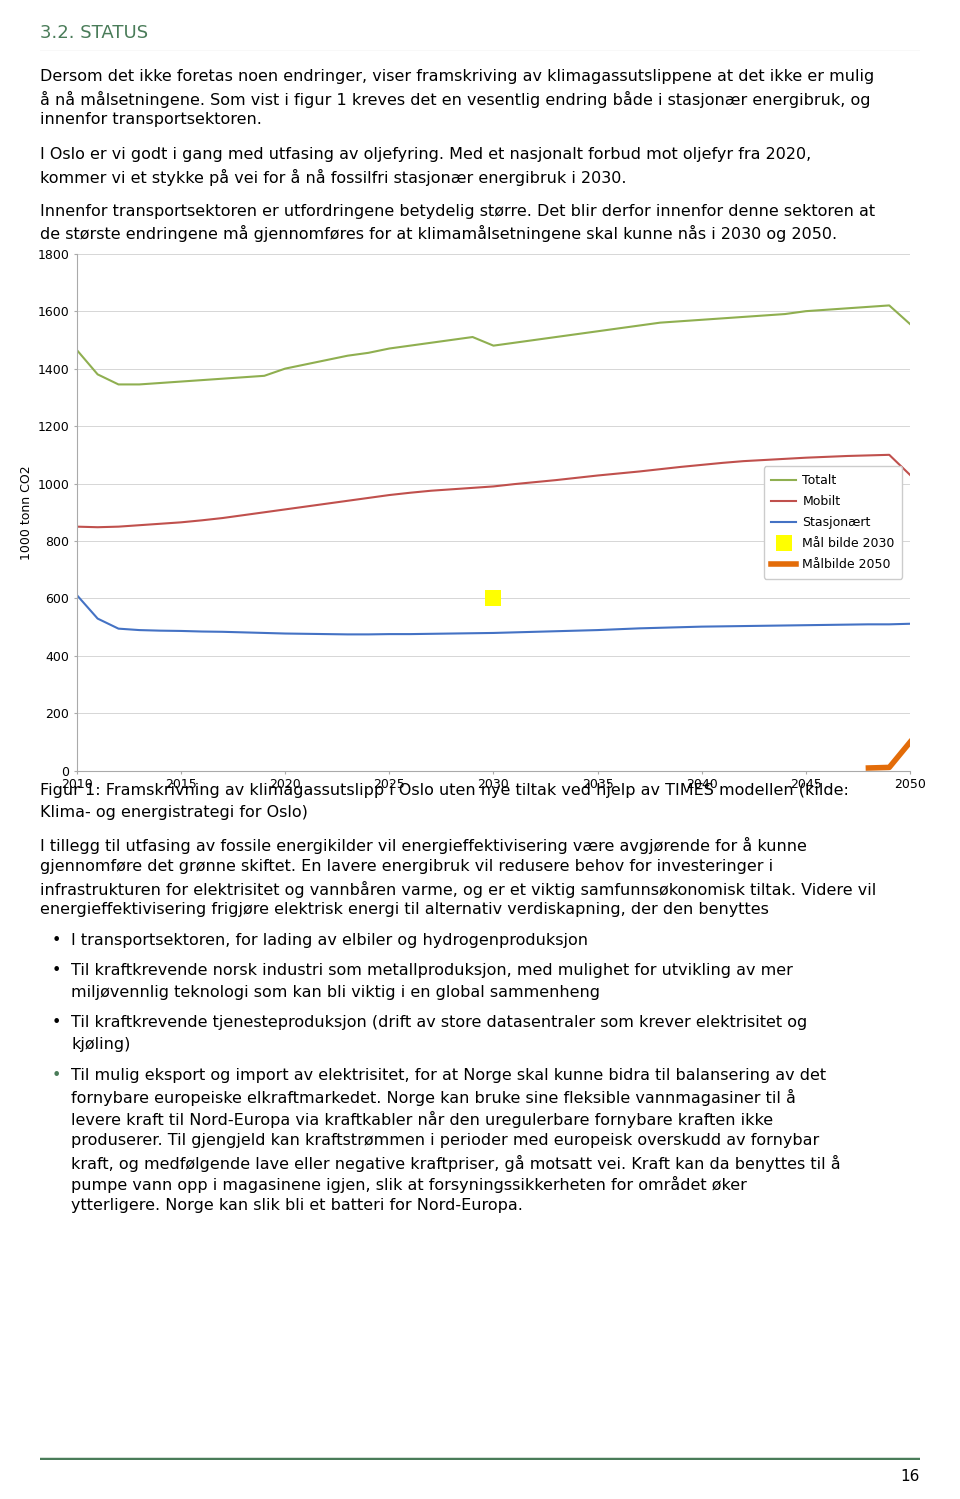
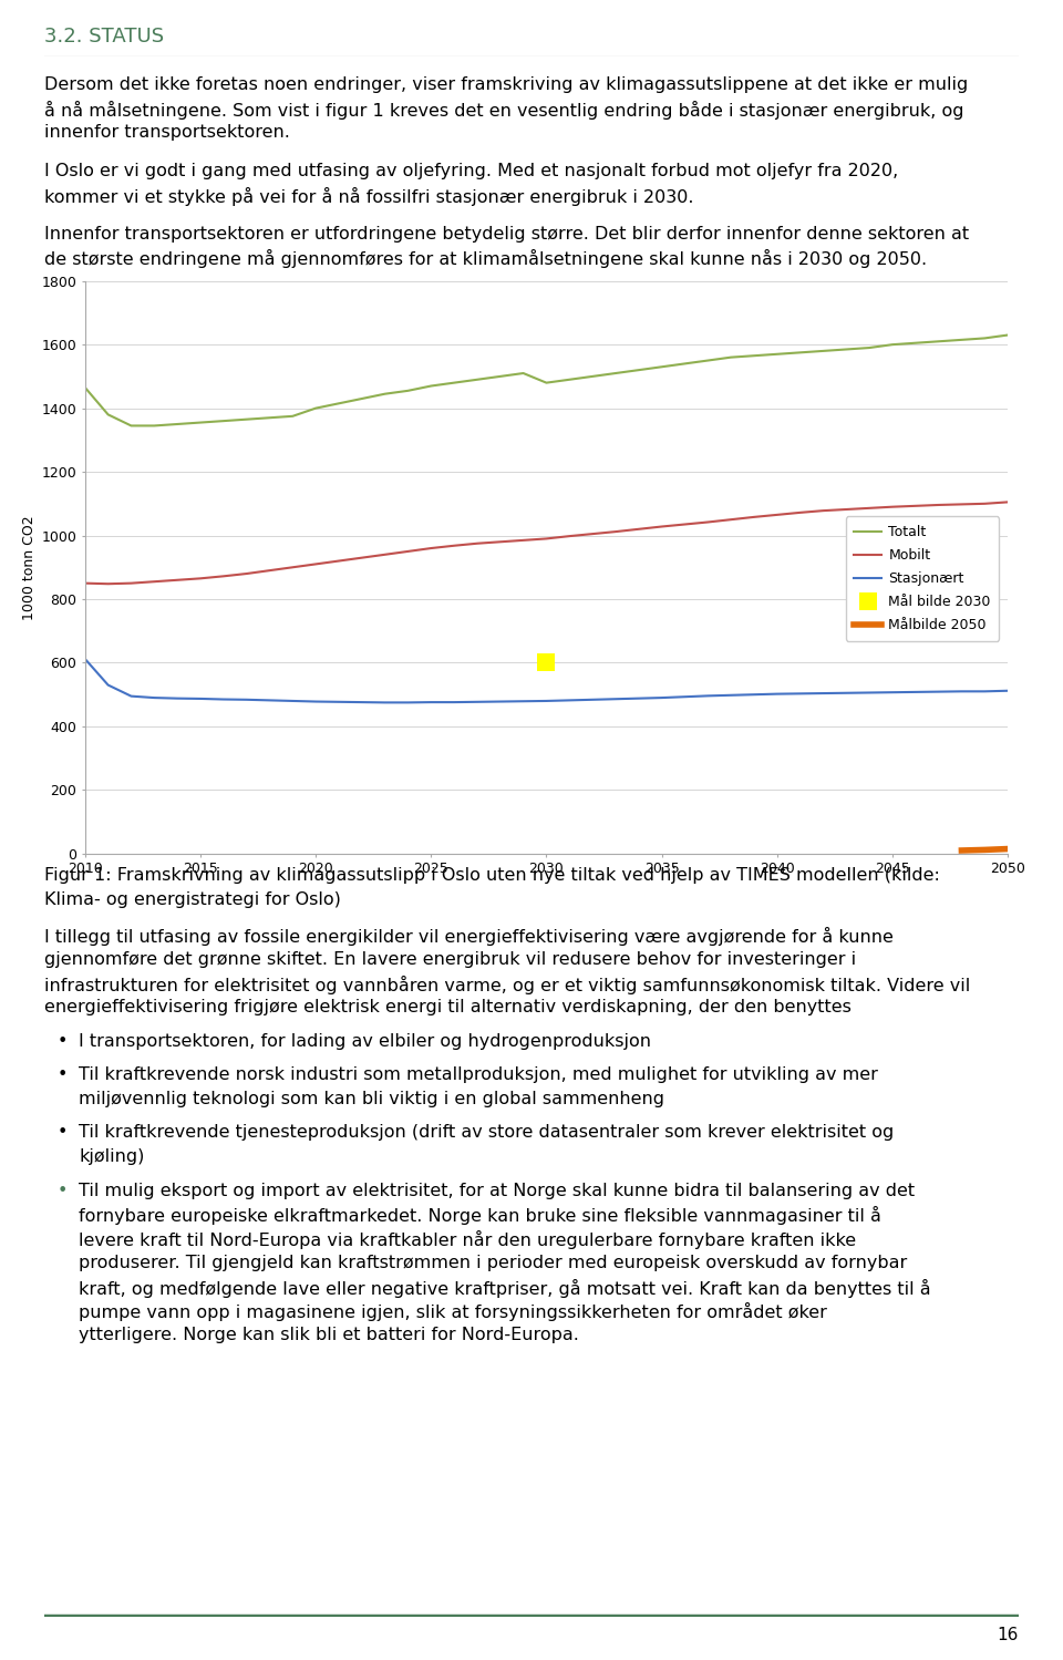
Totalt/2050: 1555 -> 1630
Mobilt/2050: 1030 -> 1105
Målbilde 2050/2050: 100 -> 15
